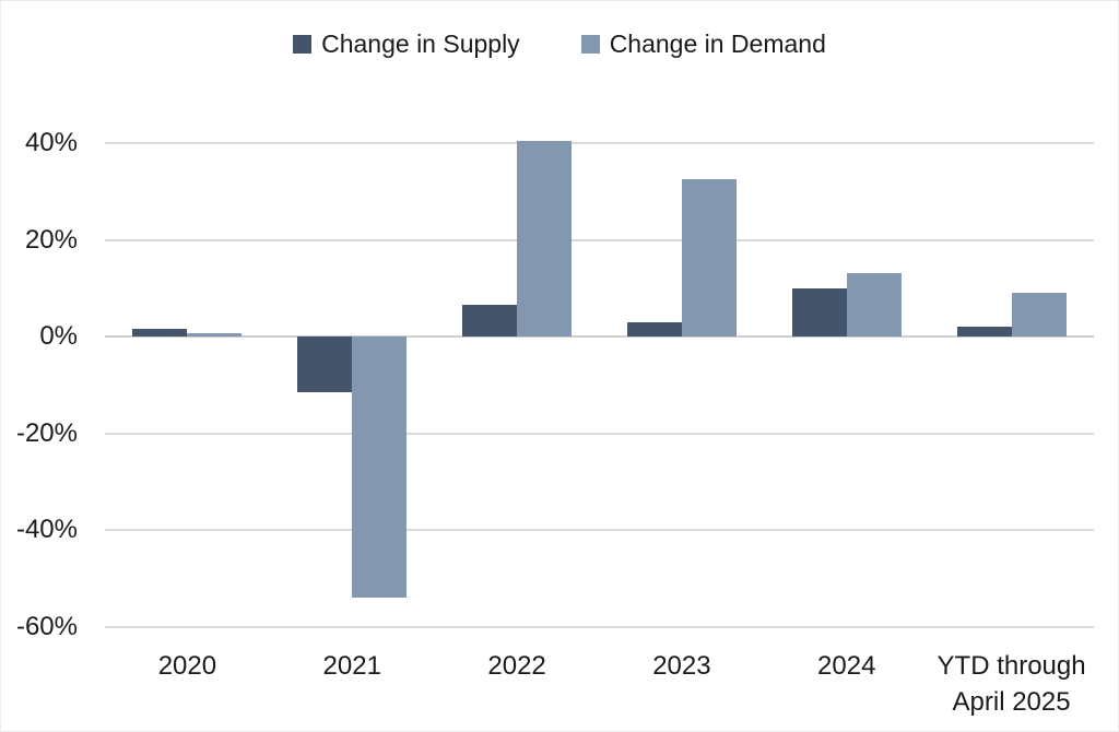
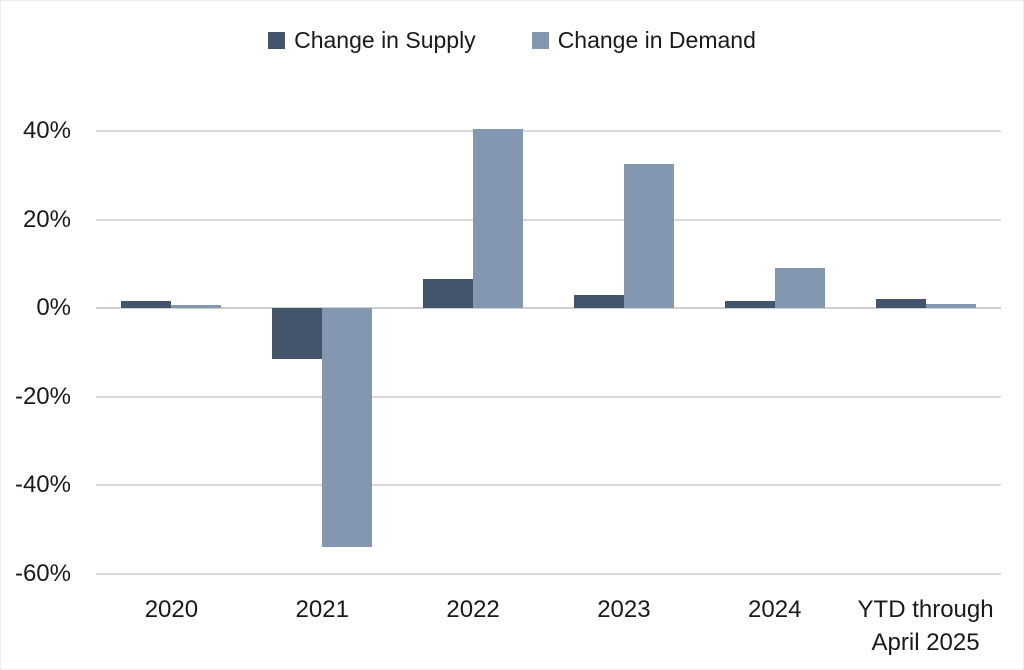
Change in Supply/2024: 10% -> 2%
Change in Demand/2024: 13% -> 9%
Change in Demand/YTD through April 2025: 9% -> 1%
